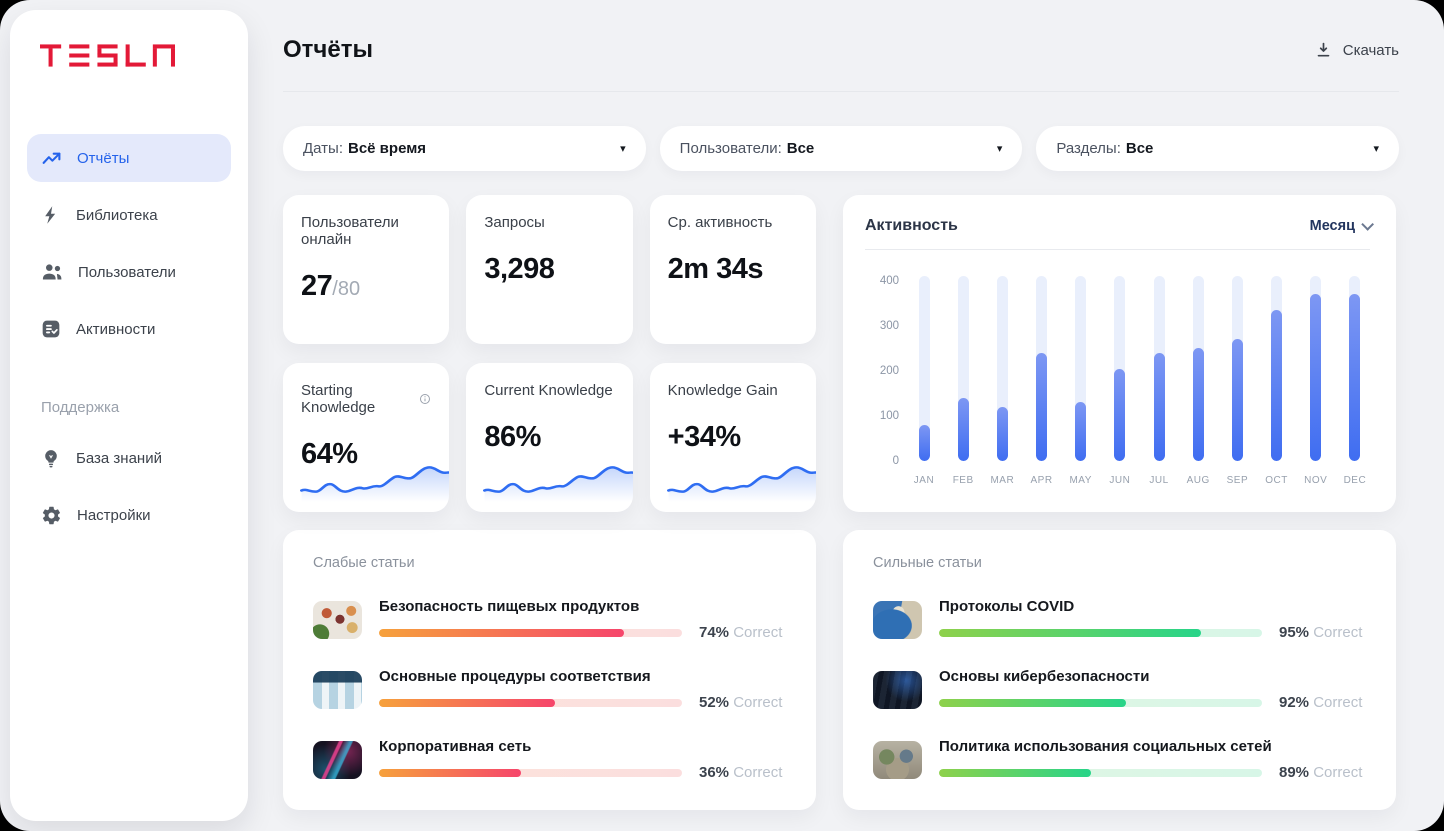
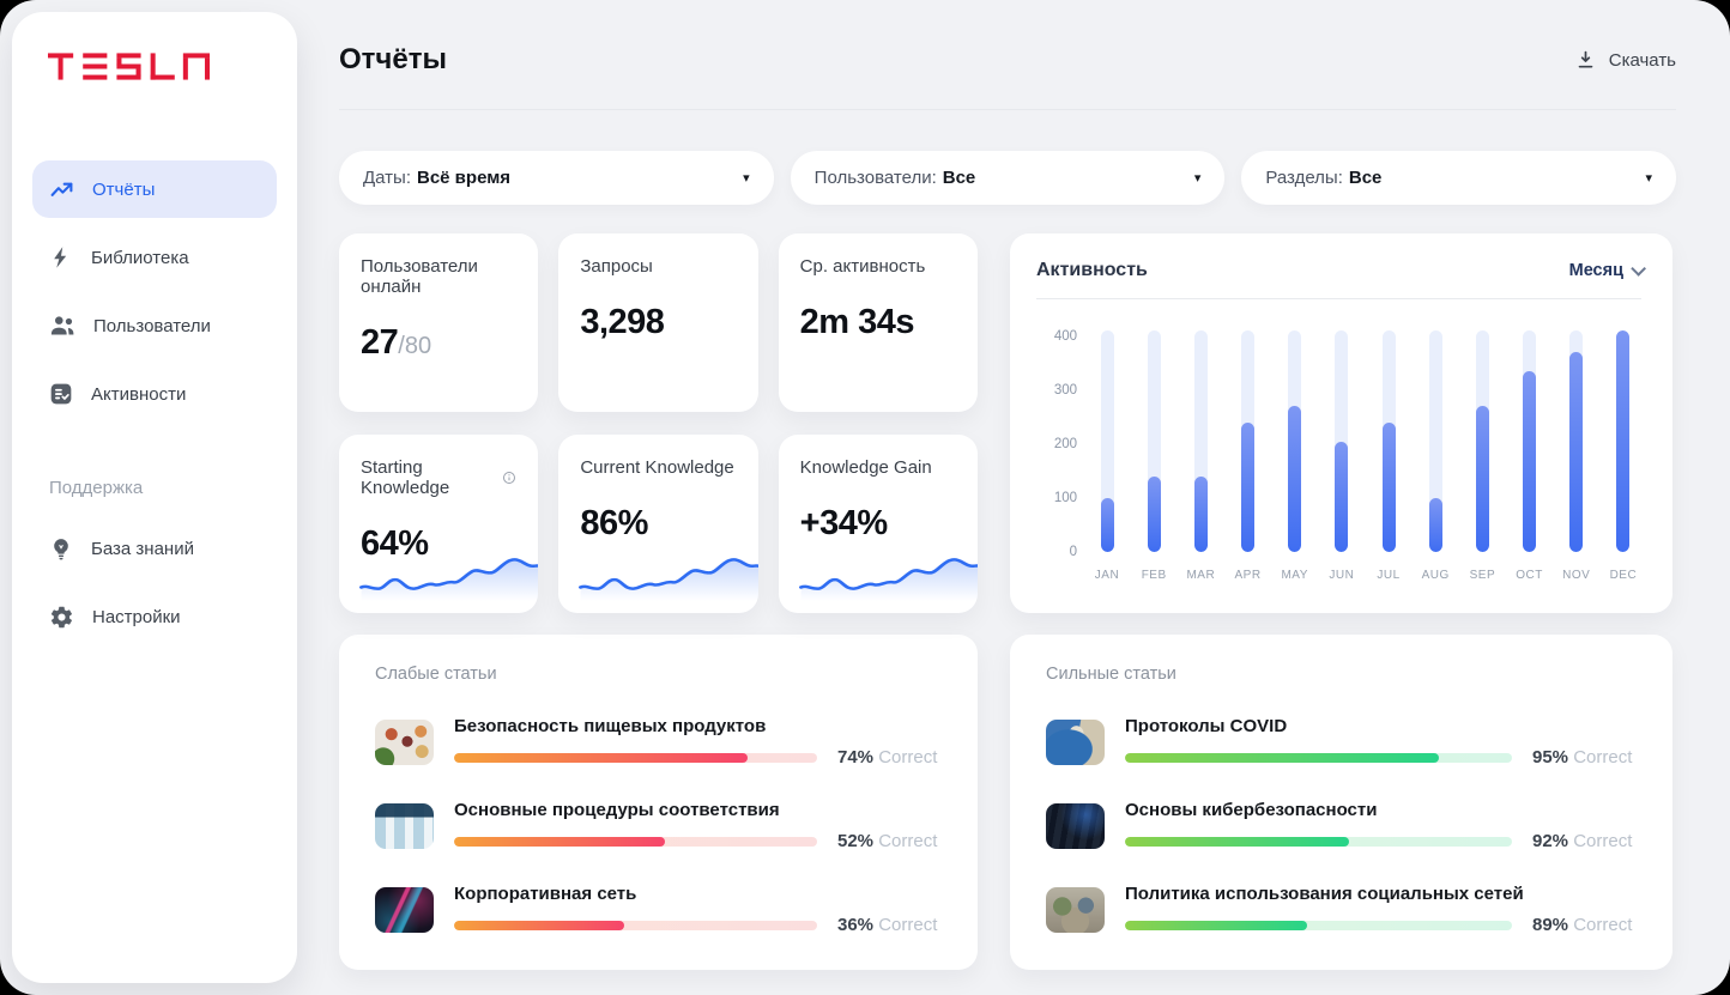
JAN: 80 -> 100
MAR: 120 -> 140
MAY: 130 -> 270
AUG: 250 -> 100
DEC: 370 -> 410
